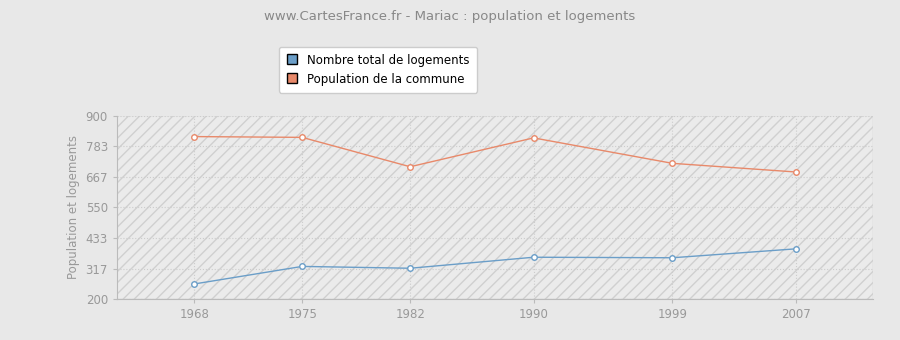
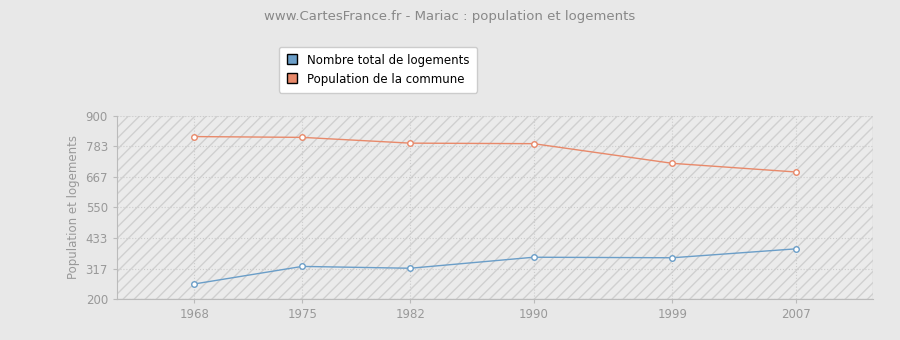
Population de la commune/1982: 705 -> 795
Population de la commune/1990: 815 -> 793
